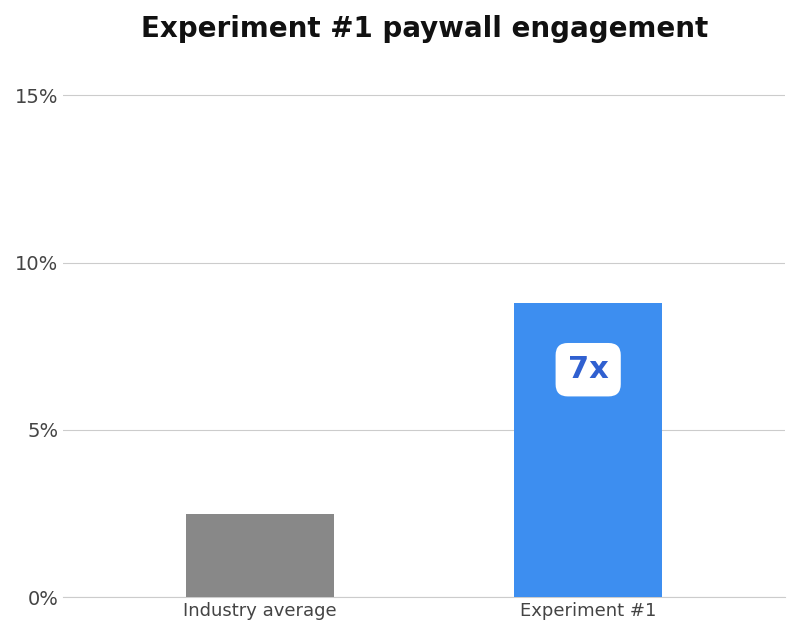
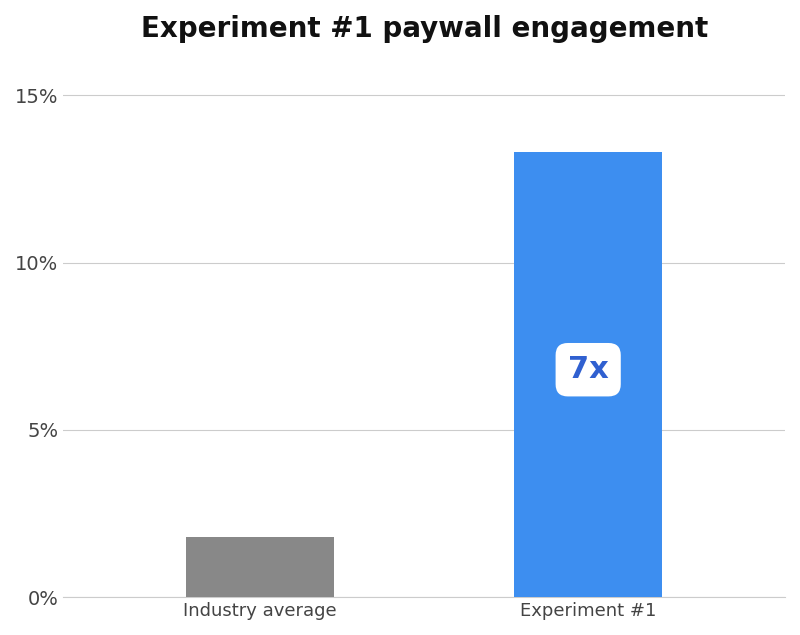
Industry average: 2.5% -> 1.8%
Experiment #1: 8.8% -> 13.3%
